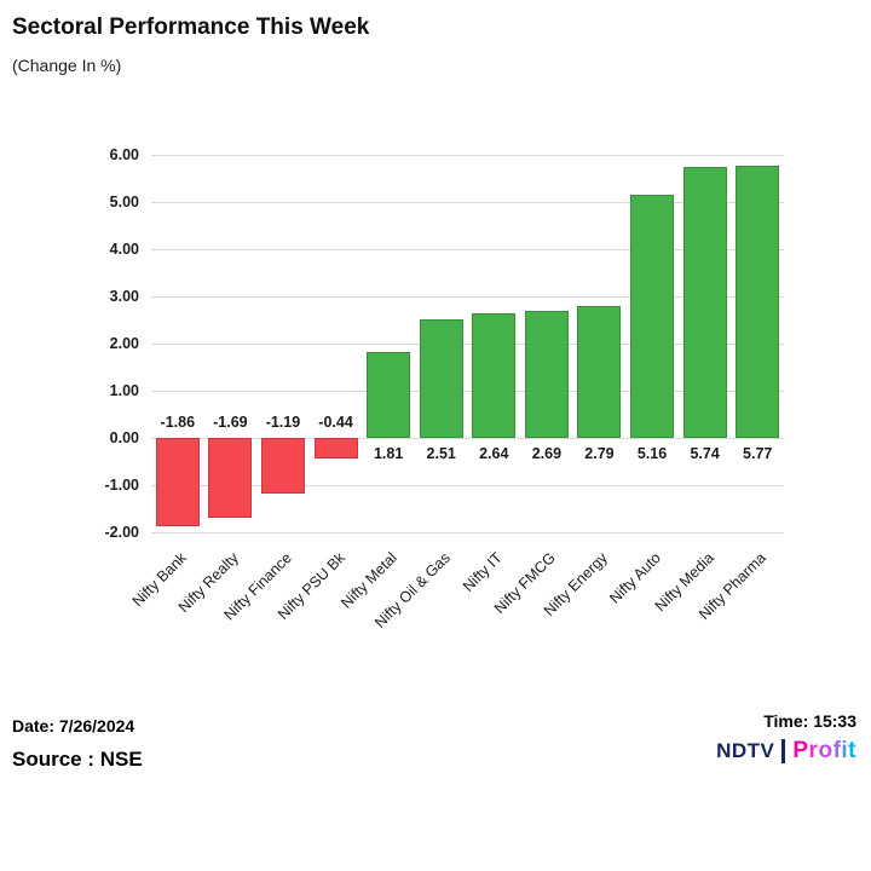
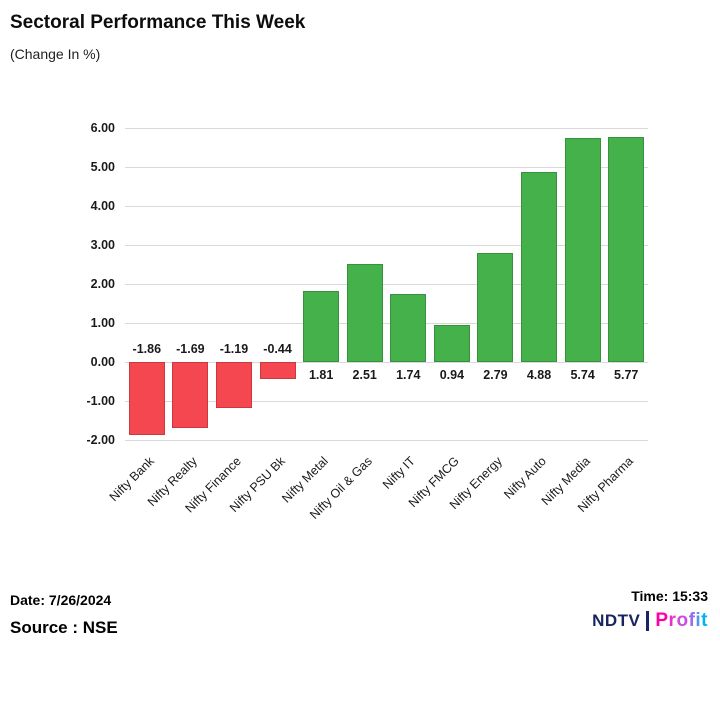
Nifty IT: 2.64 -> 1.74
Nifty FMCG: 2.69 -> 0.94
Nifty Auto: 5.16 -> 4.88
